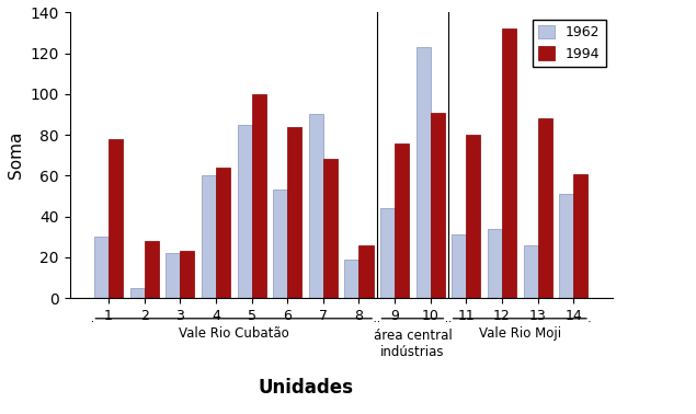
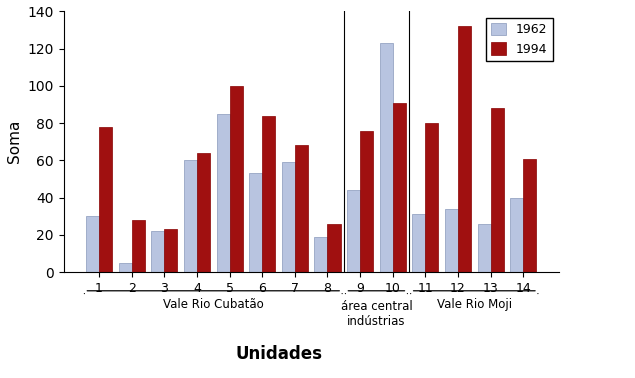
1962/7: 90 -> 59
1962/14: 51 -> 40
